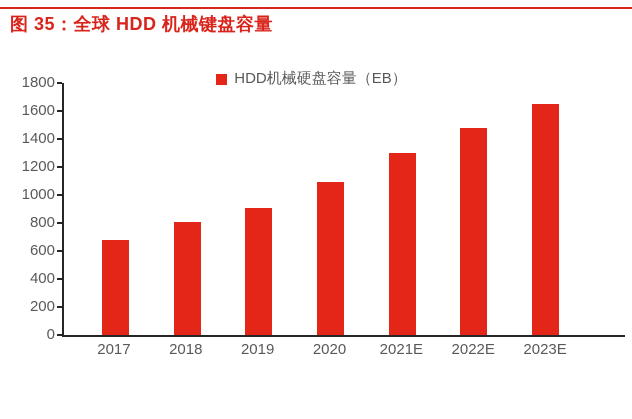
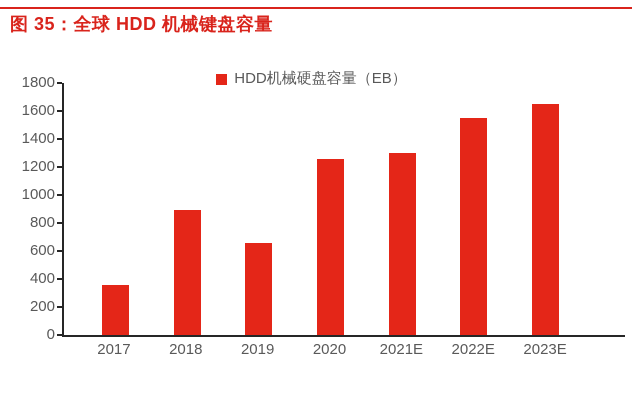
2017: 680 -> 360
2018: 810 -> 890
2019: 910 -> 660
2020: 1090 -> 1260
2022E: 1480 -> 1550
